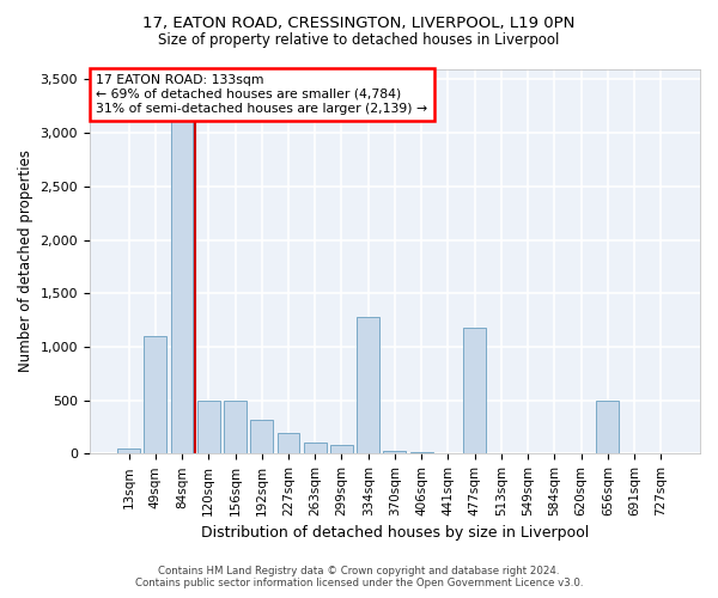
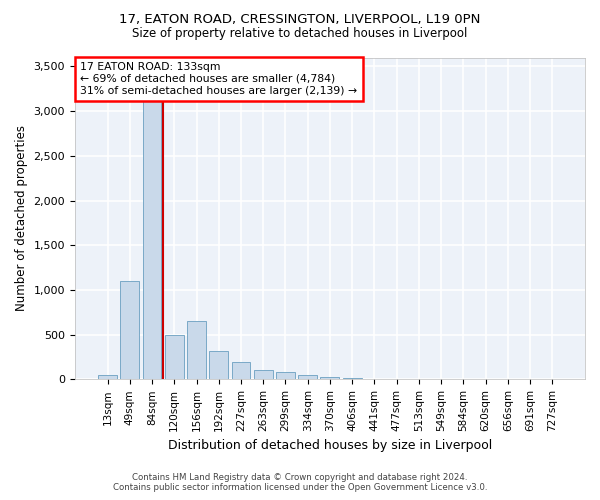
156sqm: 500 -> 650
334sqm: 1,280 -> 50
477sqm: 1,180 -> 0
656sqm: 500 -> 0
